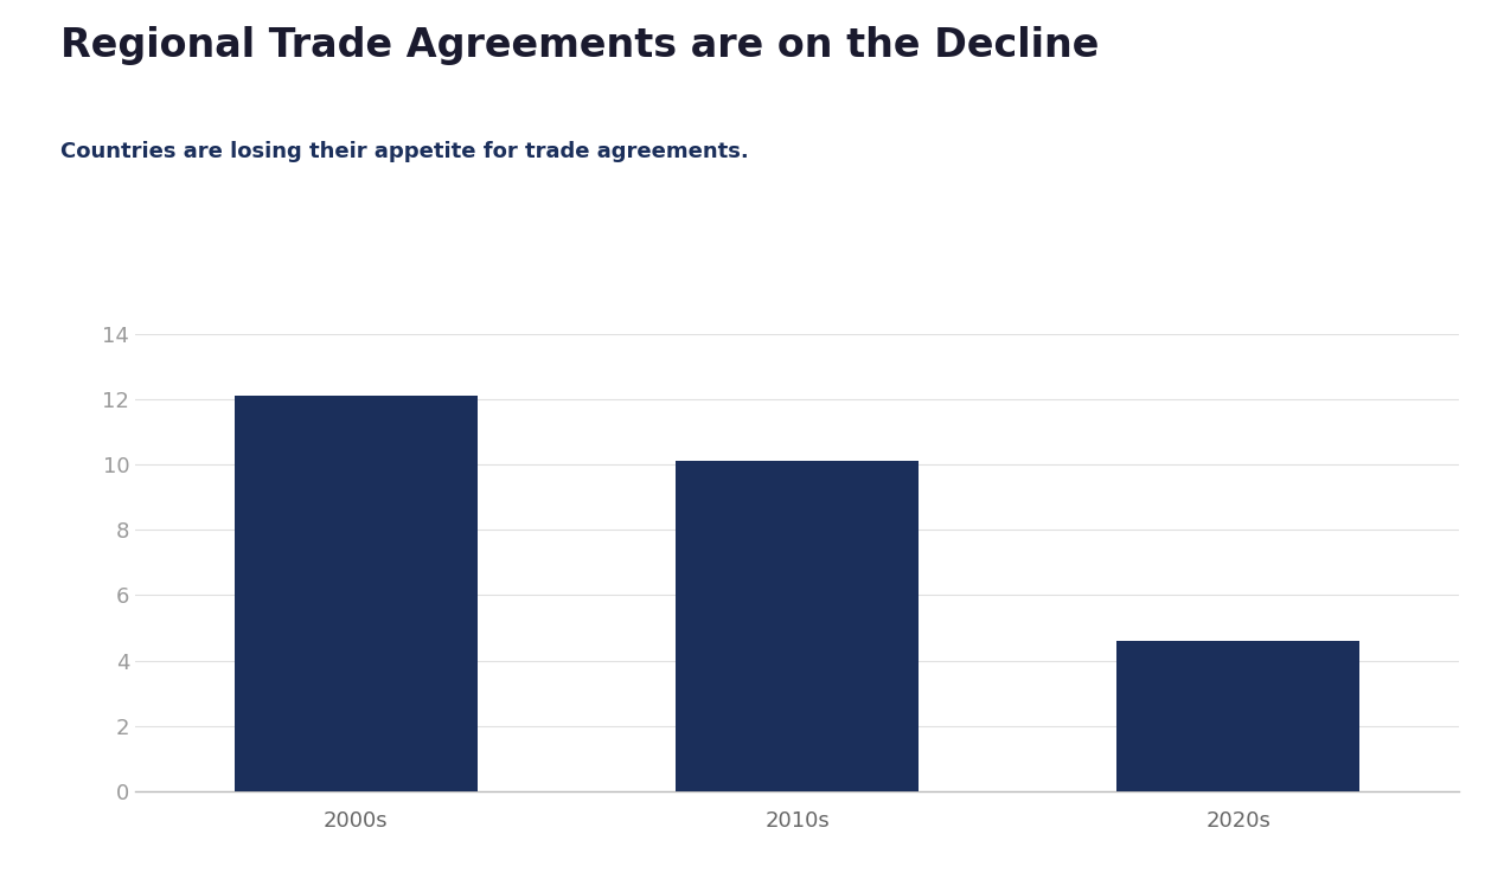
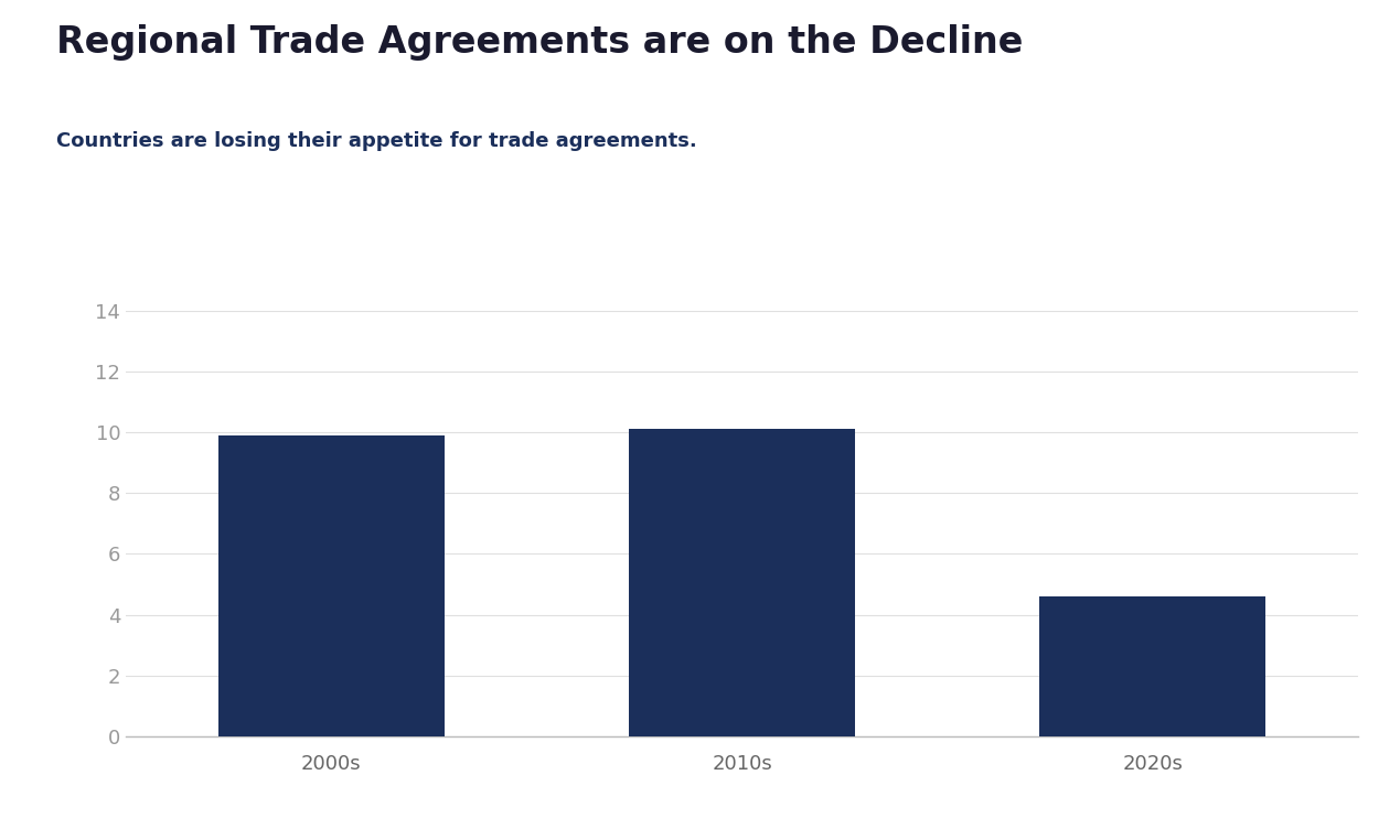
2000s: 12.1 -> 9.9
